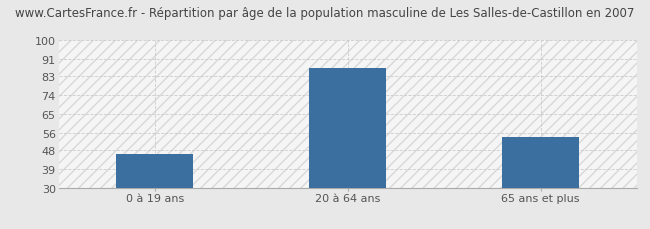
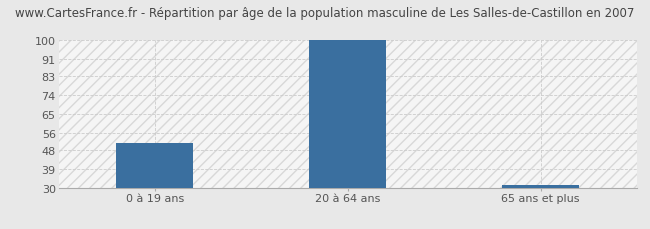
0 à 19 ans: 46 -> 51
20 à 64 ans: 87 -> 100
65 ans et plus: 54 -> 31
